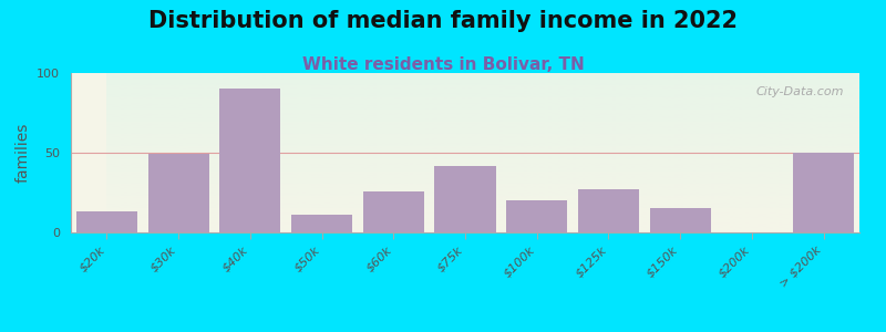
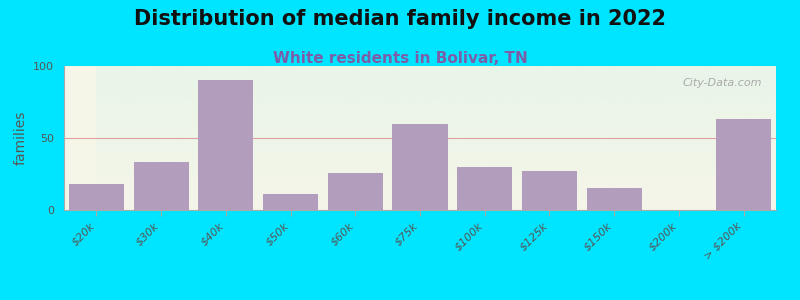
$20k: 13 -> 18
$30k: 49 -> 33
$75k: 42 -> 60
$100k: 20 -> 30
> $200k: 50 -> 63
